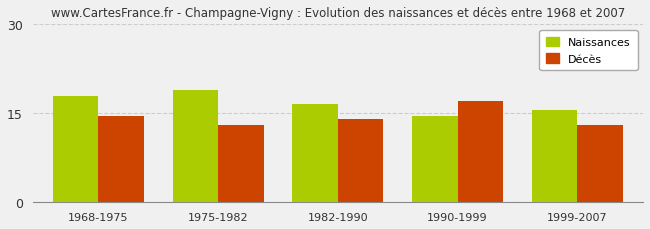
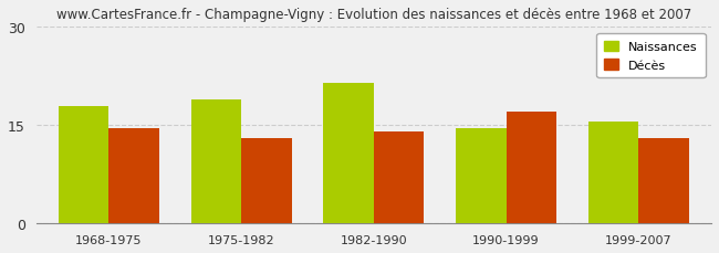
Naissances/1982-1990: 16.5 -> 21.4
